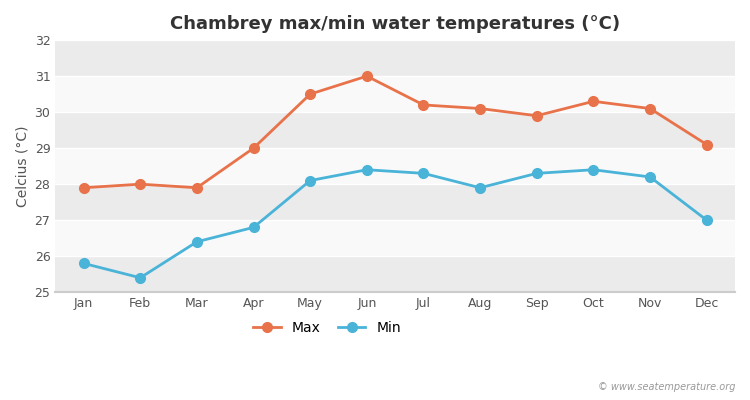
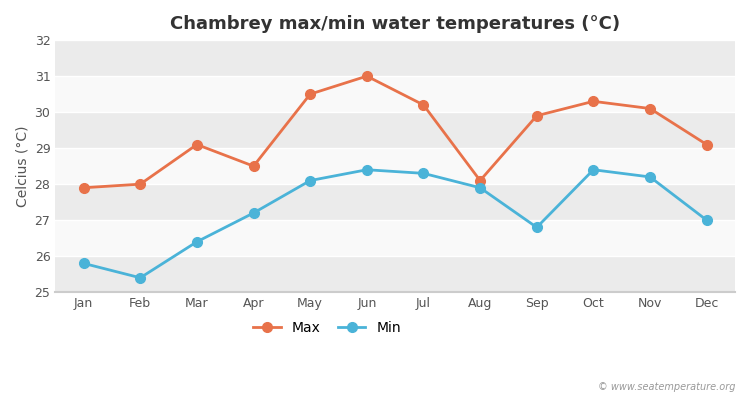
Max/Mar: 27.9 -> 29.1
Max/Apr: 29.0 -> 28.5
Min/Apr: 26.8 -> 27.2
Max/Aug: 30.1 -> 28.1
Min/Sep: 28.3 -> 26.8
